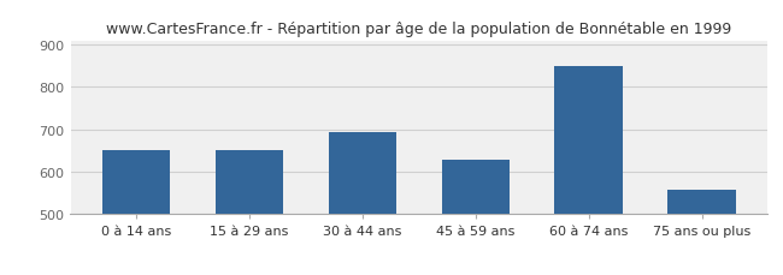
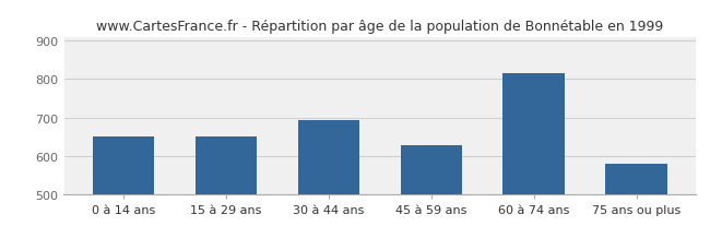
60 à 74 ans: 848 -> 815
75 ans ou plus: 558 -> 580
